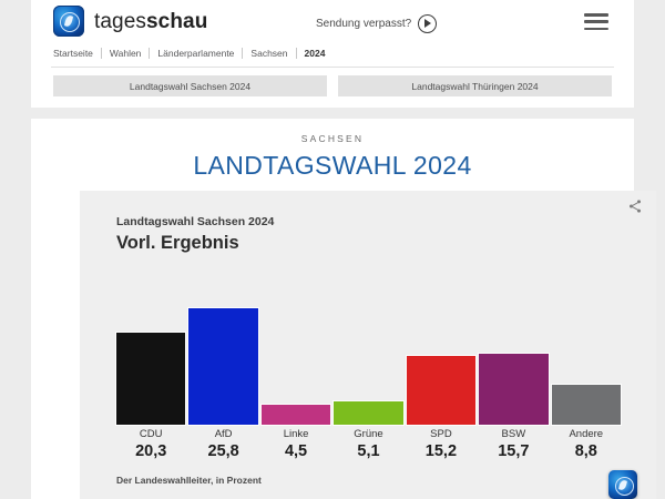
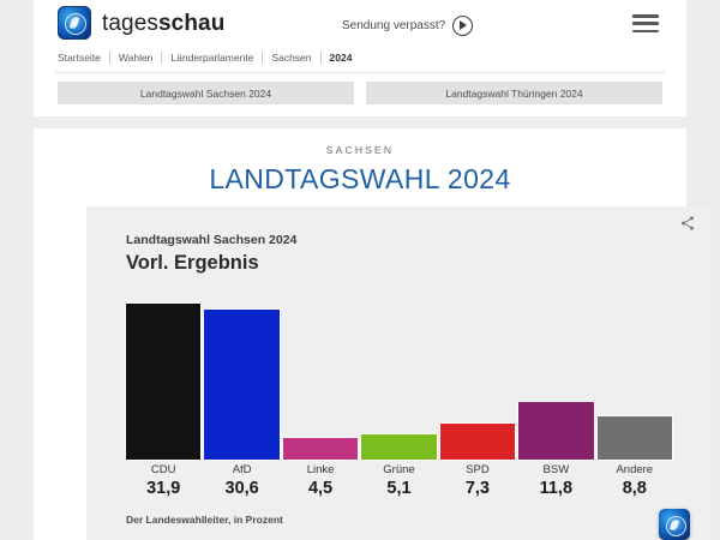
CDU: 20,3 -> 31,9
AfD: 25,8 -> 30,6
SPD: 15,2 -> 7,3
BSW: 15,7 -> 11,8
